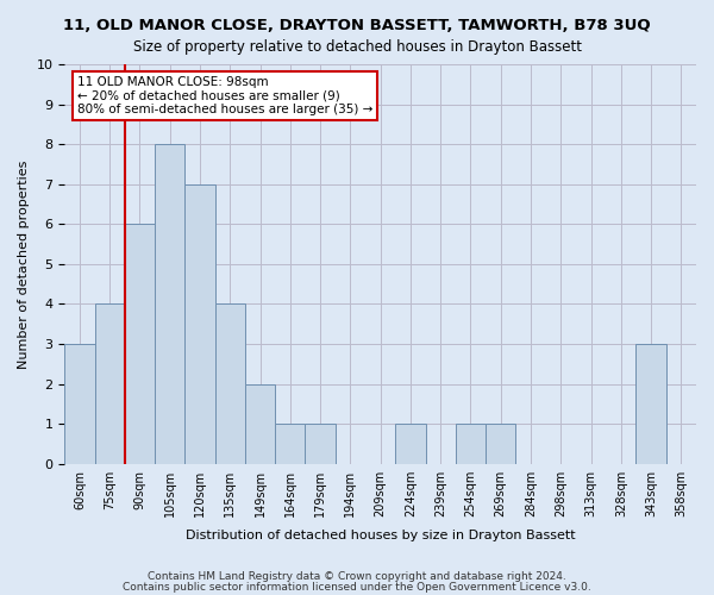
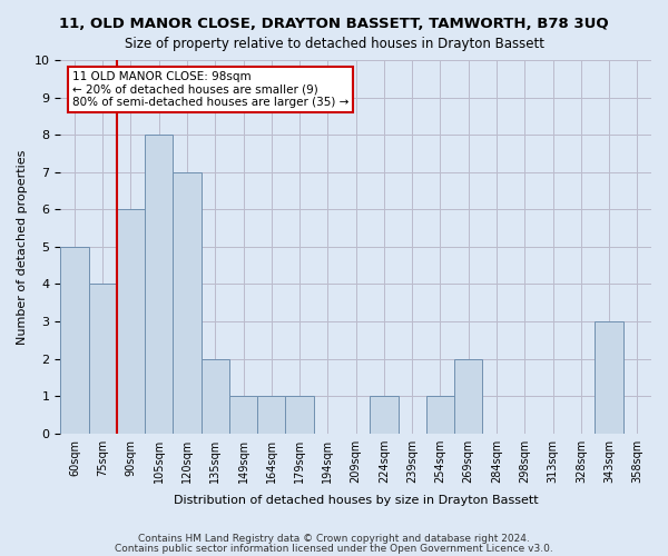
60sqm: 3 -> 5
135sqm: 4 -> 2
149sqm: 2 -> 1
269sqm: 1 -> 2
